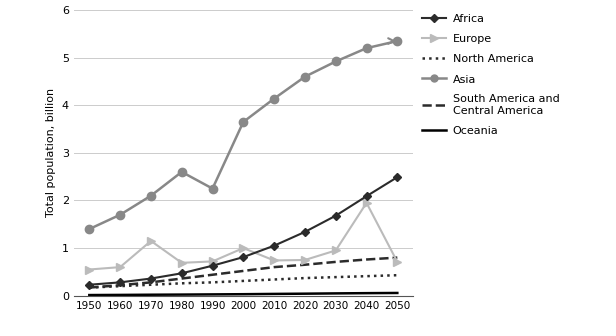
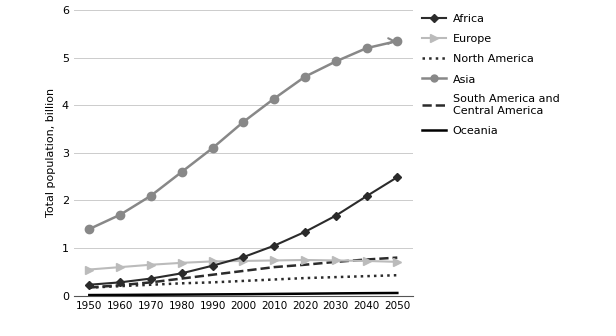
Europe/1970: 1.15 -> 0.65
Asia/1990: 2.25 -> 3.10
Europe/2000: 1.00 -> 0.73
Europe/2030: 0.95 -> 0.74
Europe/2040: 1.95 -> 0.73
